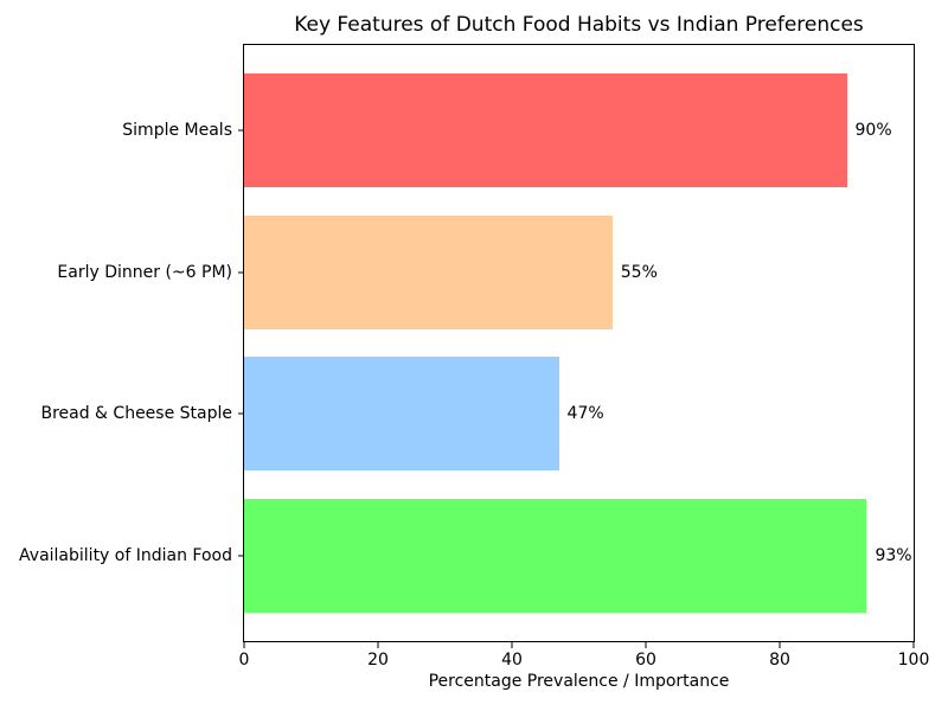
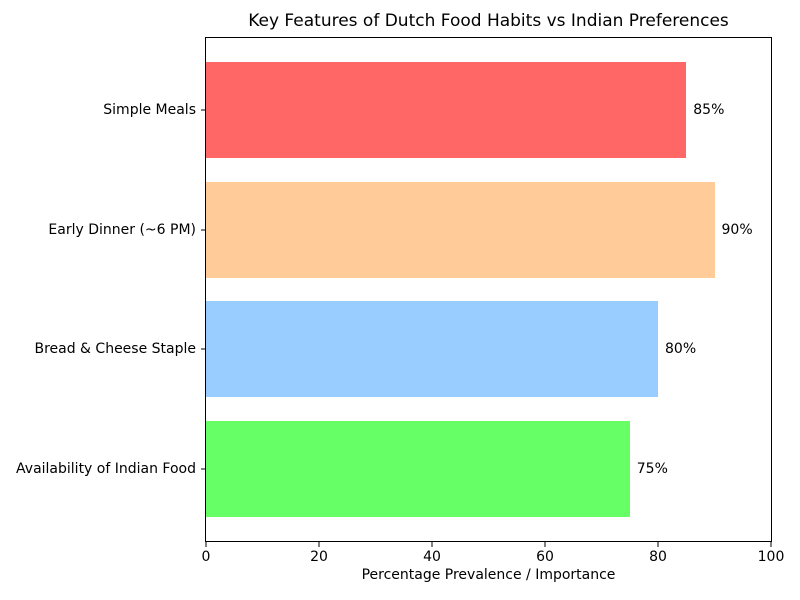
Simple Meals: 90% -> 85%
Early Dinner (~6 PM): 55% -> 90%
Bread & Cheese Staple: 47% -> 80%
Availability of Indian Food: 93% -> 75%
